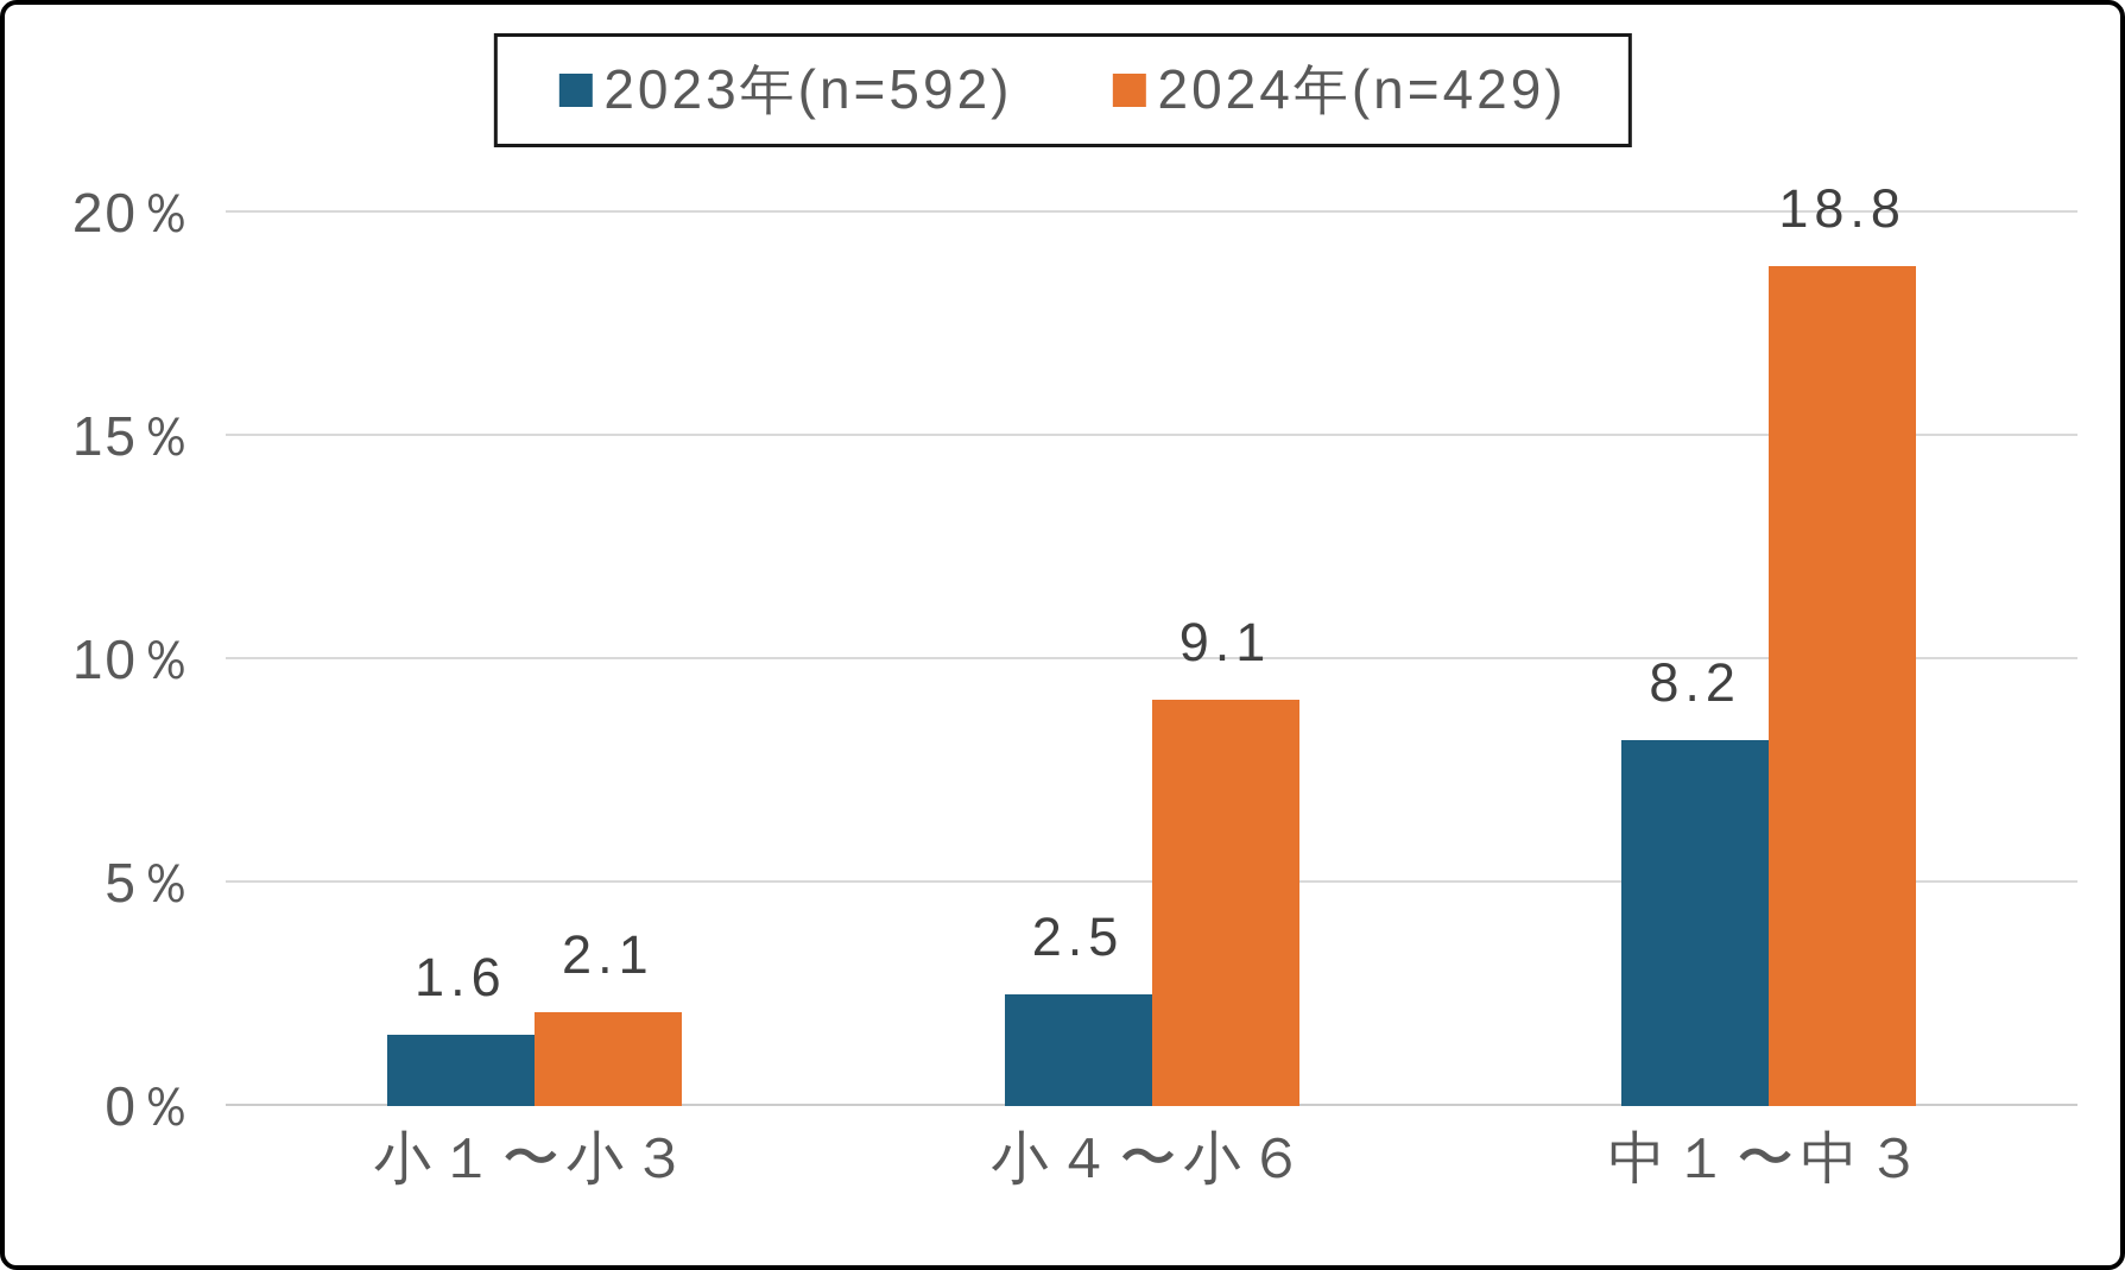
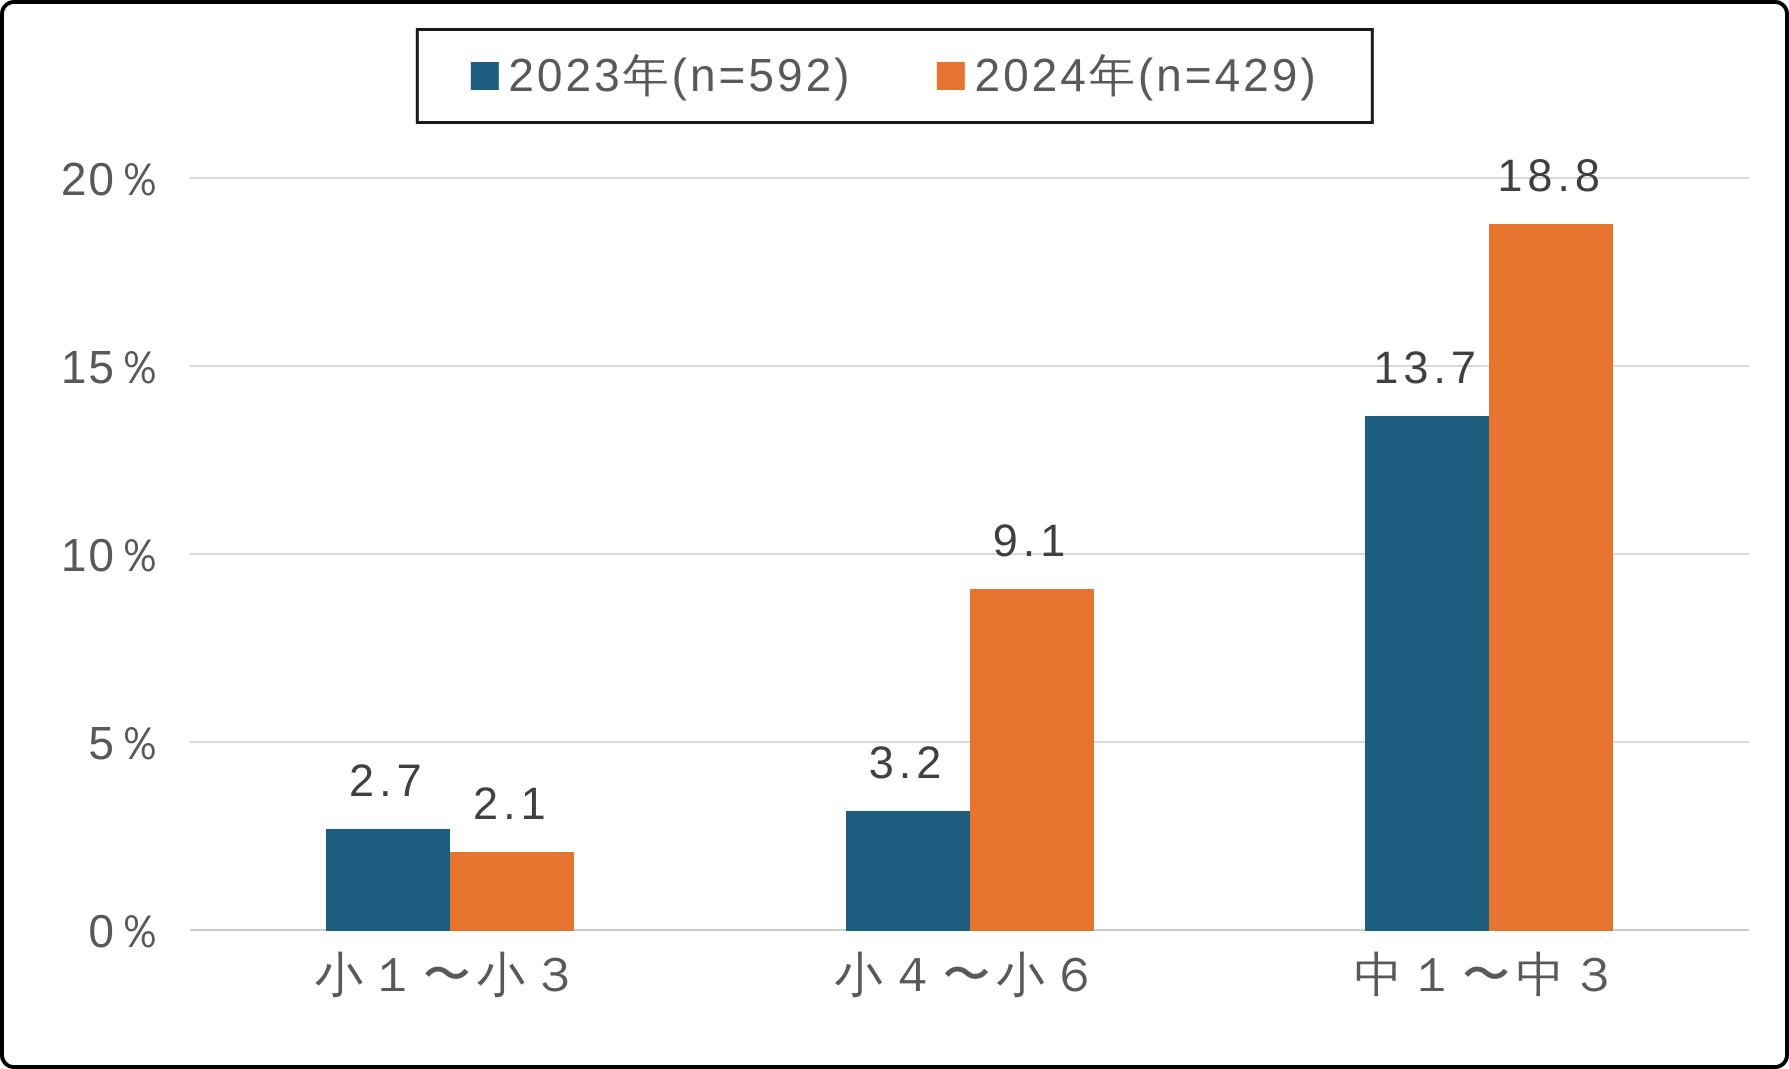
2023年(n=592)/小１〜小３: 1.6 -> 2.7
2023年(n=592)/小４〜小６: 2.5 -> 3.2
2023年(n=592)/中１〜中３: 8.2 -> 13.7
